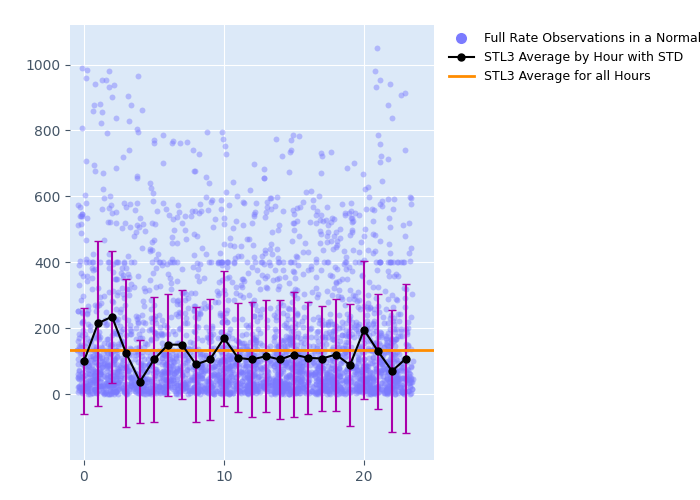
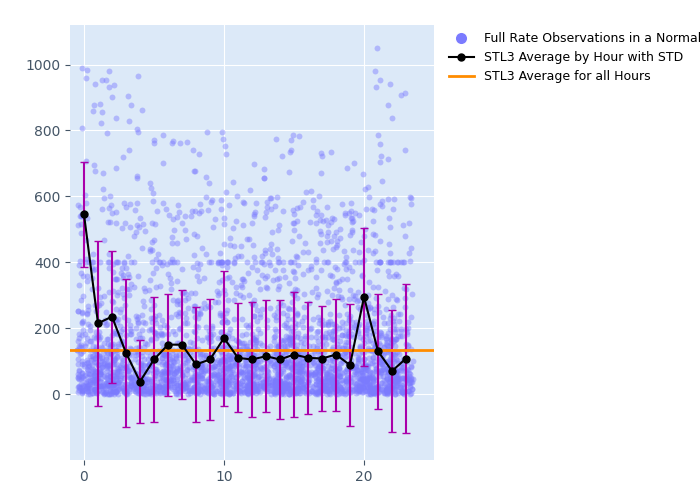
STL3 Average by Hour with STD/0: 100 -> 545
STL3 Average by Hour with STD/20: 195 -> 295
